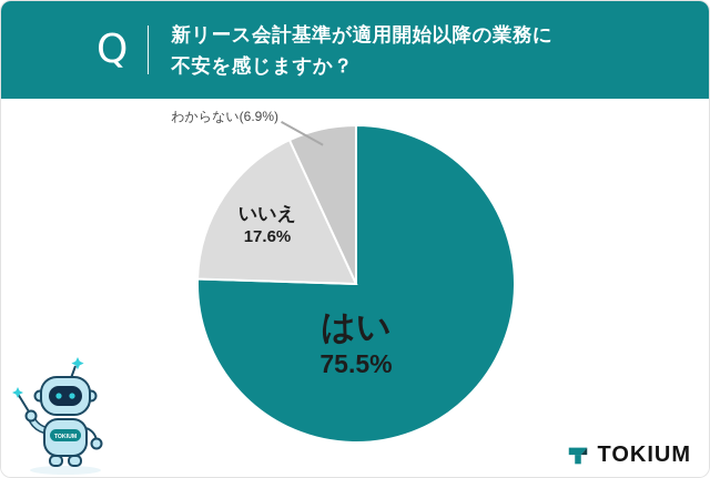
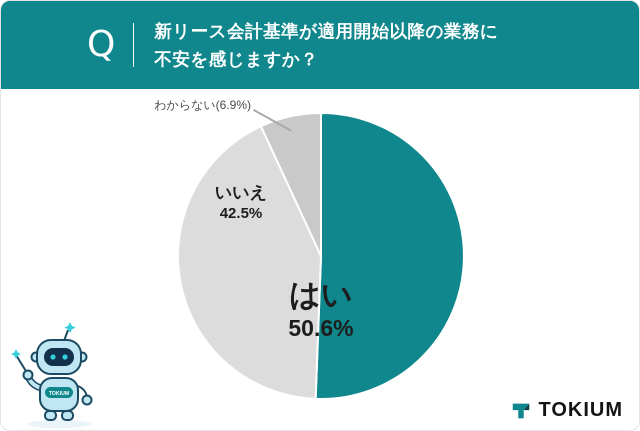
はい: 75.5% -> 50.6%
いいえ: 17.6% -> 42.5%
